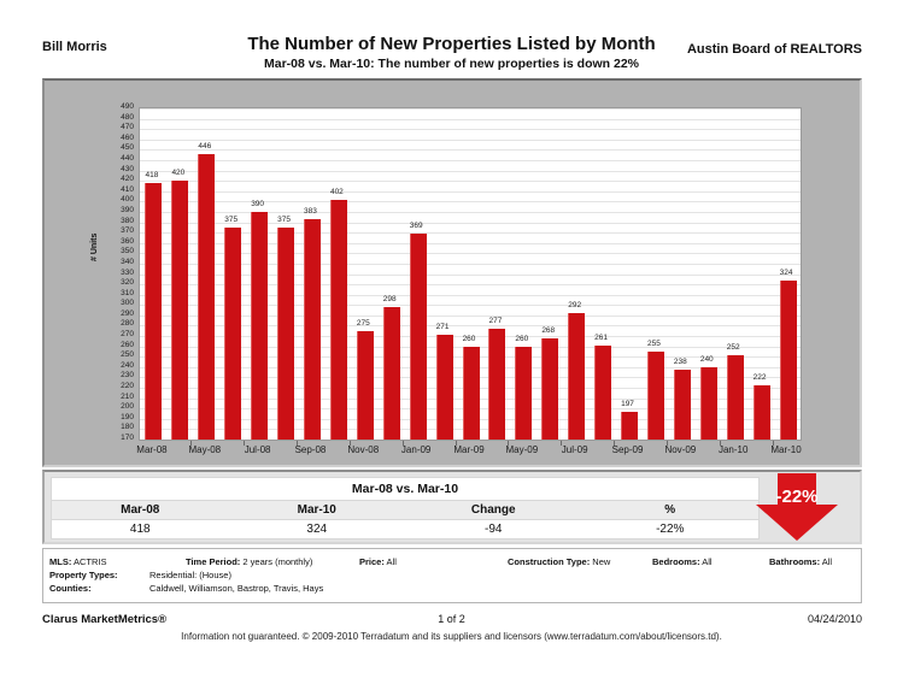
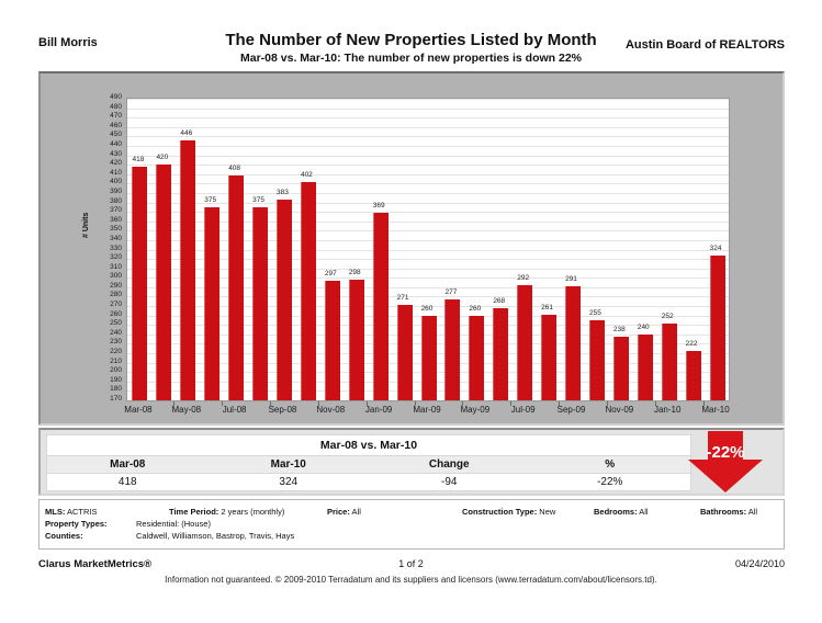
Jul-08: 390 -> 408
Nov-08: 275 -> 297
Sep-09: 197 -> 291
